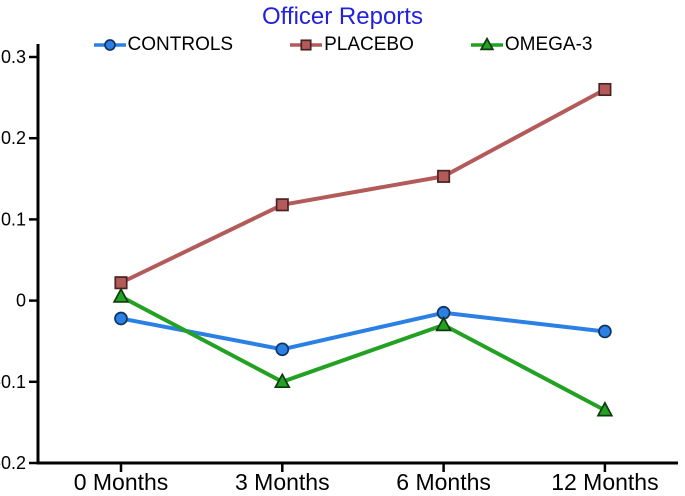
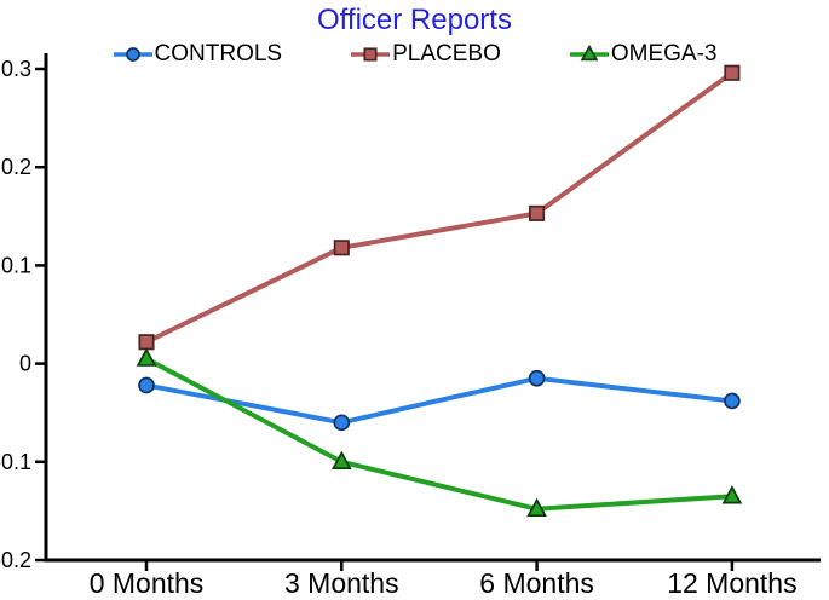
OMEGA-3/6 Months: -0.03 -> -0.15
PLACEBO/12 Months: 0.26 -> 0.30
